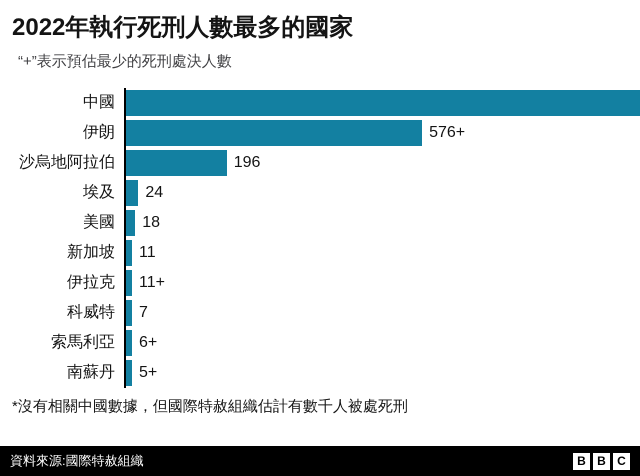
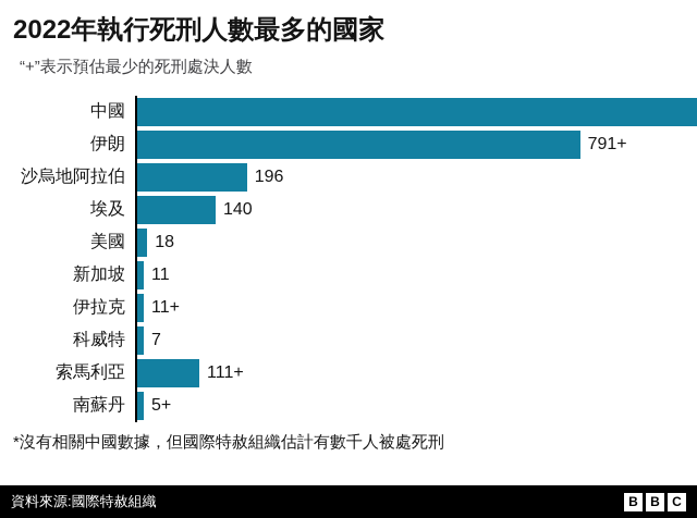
伊朗: 576 -> 791
埃及: 24 -> 140
索馬利亞: 6 -> 111
